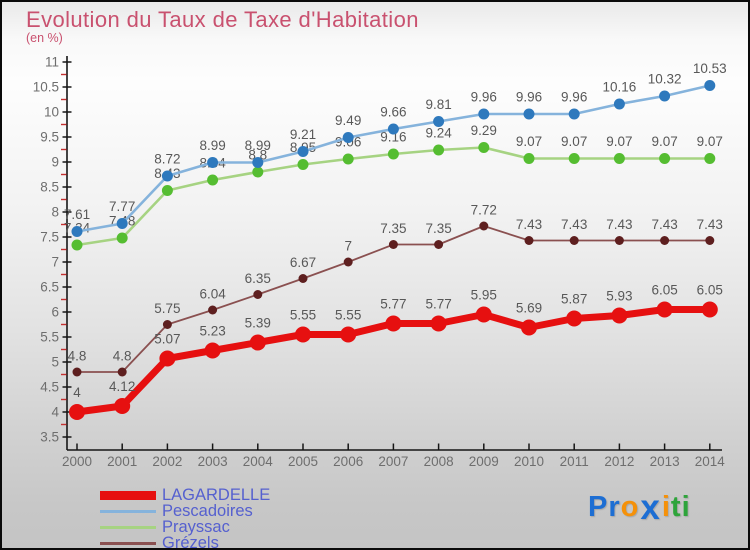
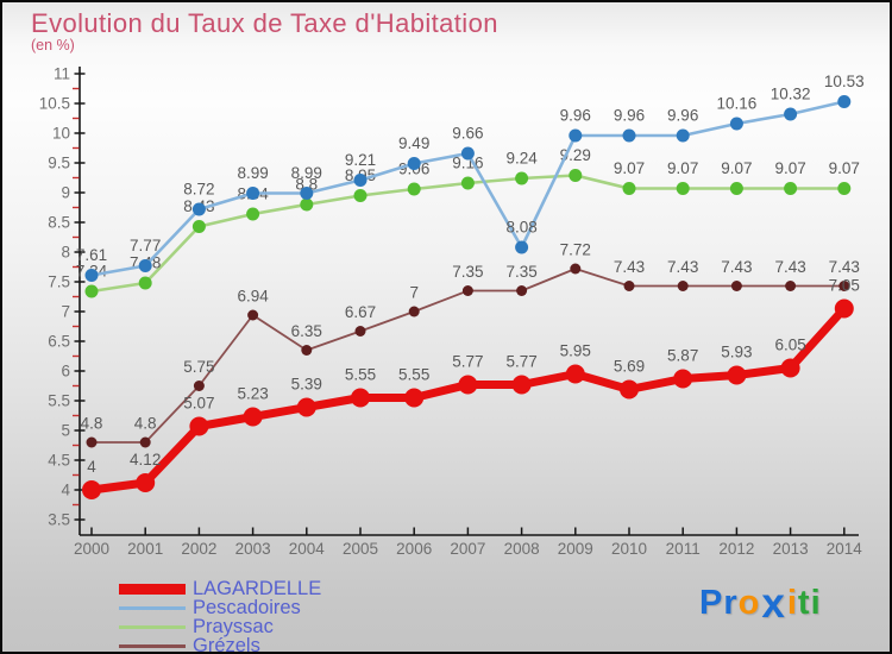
Grézels/2003: 6.04 -> 6.94
Pescadoires/2008: 9.81 -> 8.08
LAGARDELLE/2014: 6.05 -> 7.05
